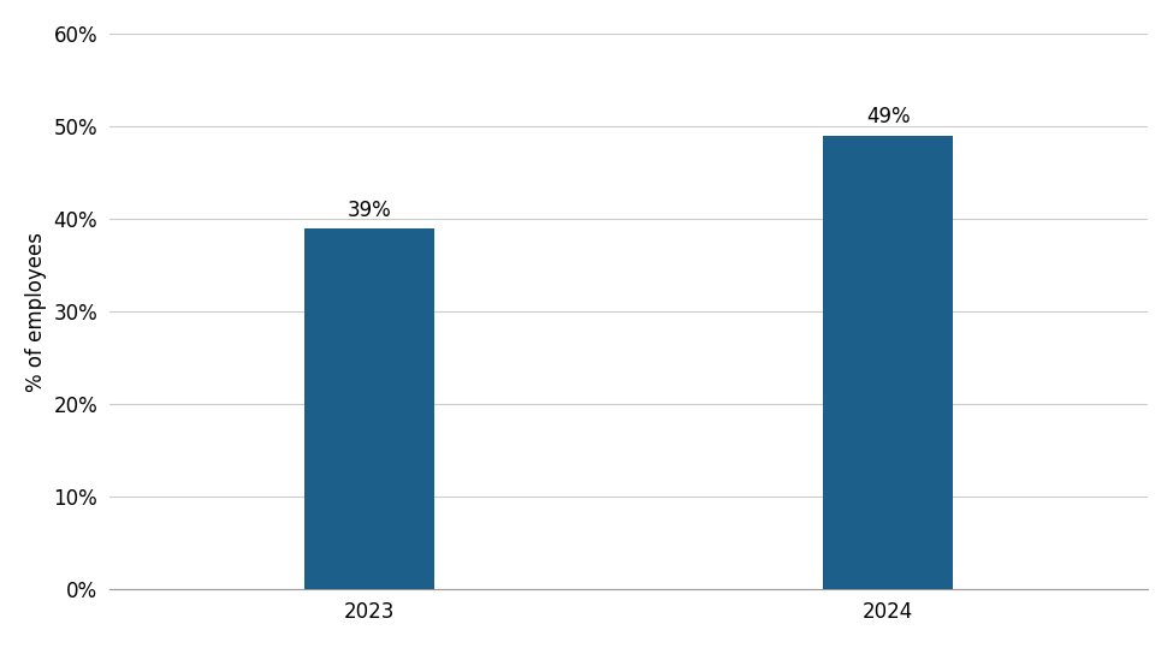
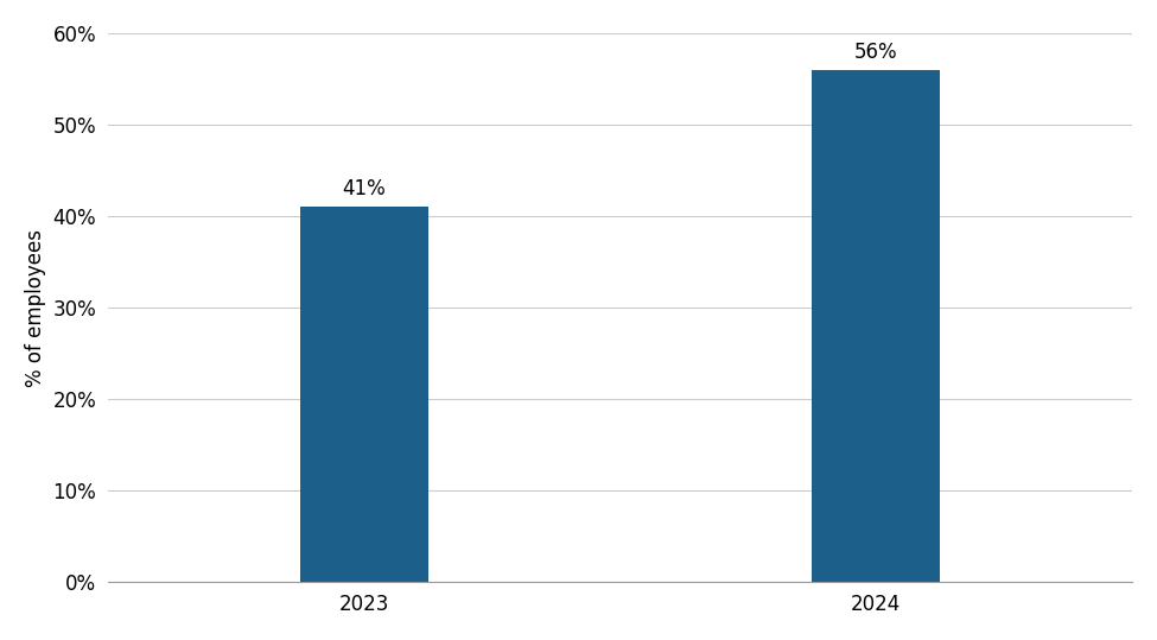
2023: 39% -> 41%
2024: 49% -> 56%
